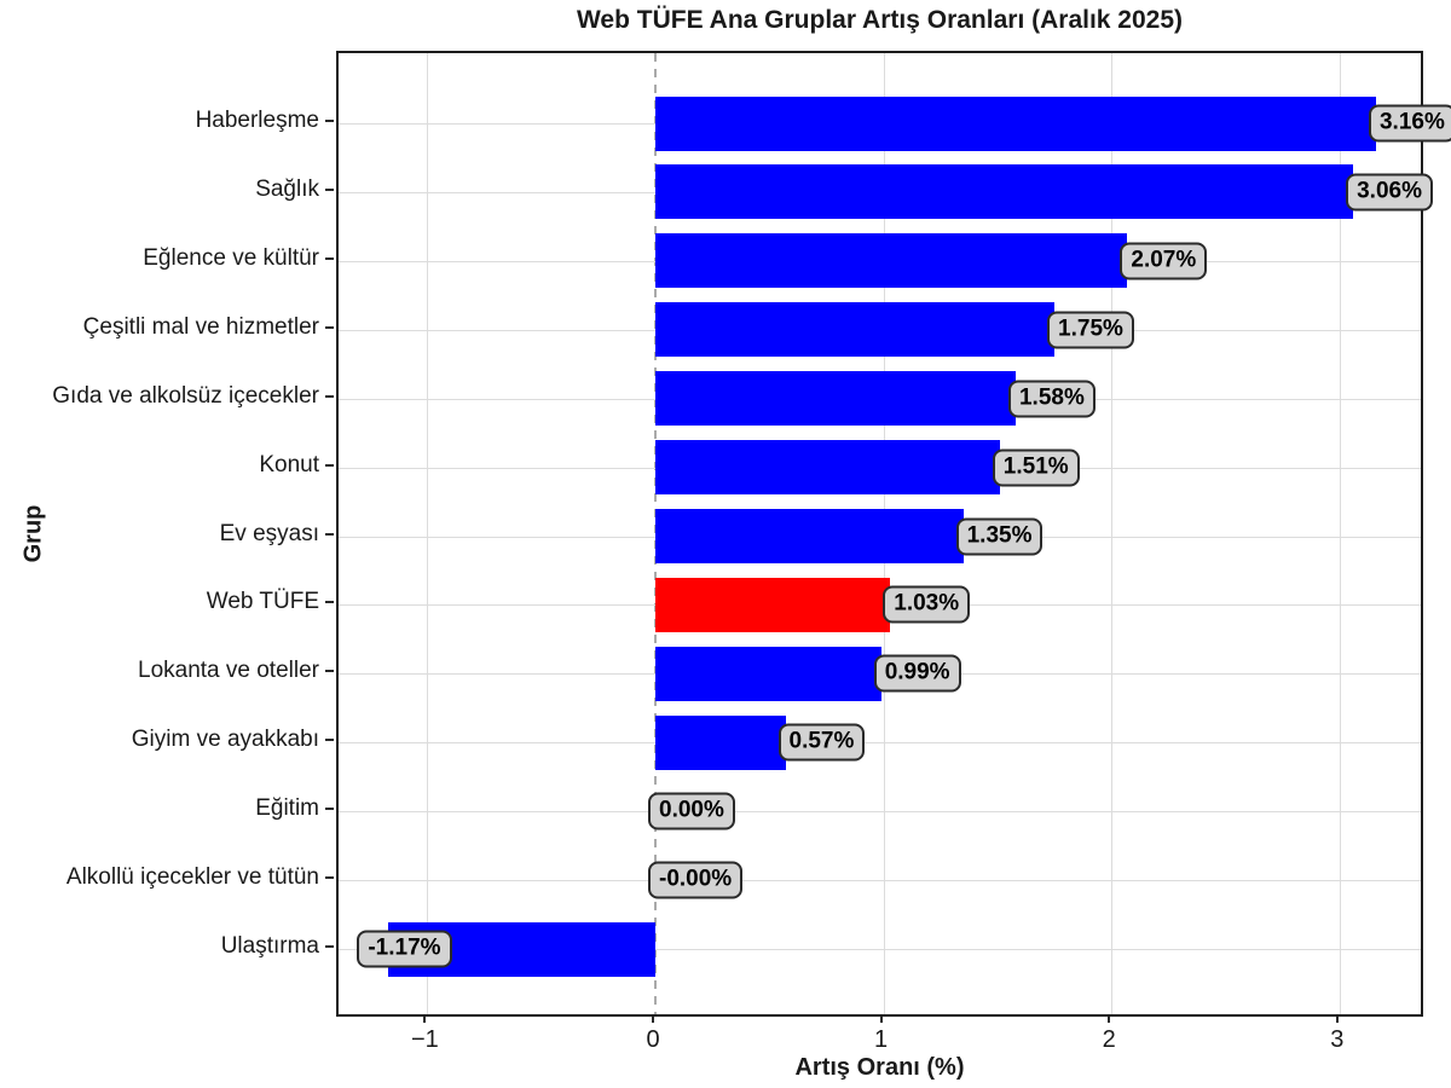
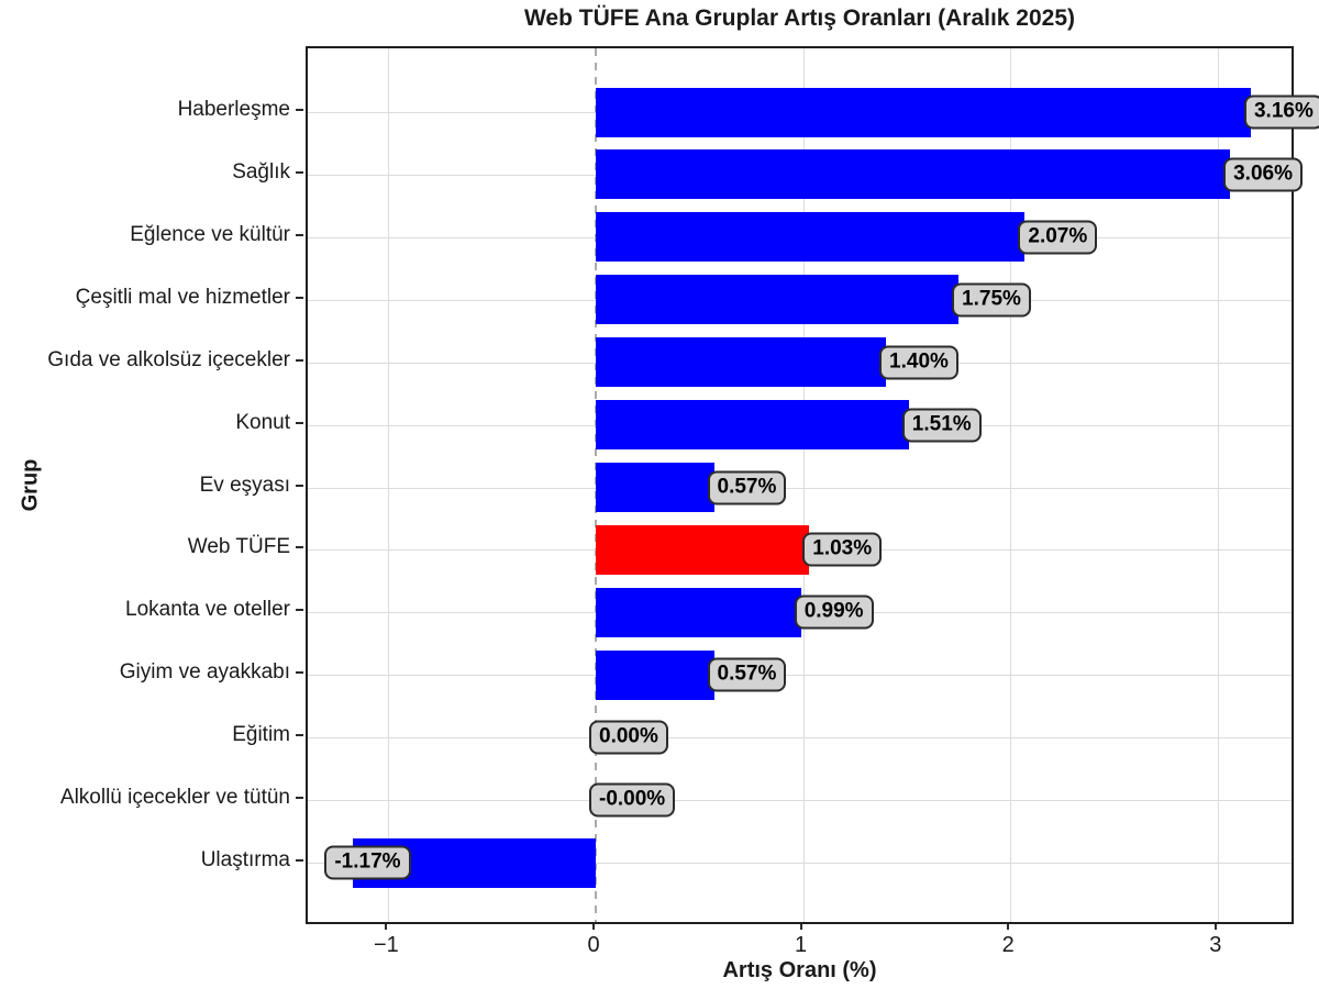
Gıda ve alkolsüz içecekler: 1.58% -> 1.40%
Ev eşyası: 1.35% -> 0.57%
